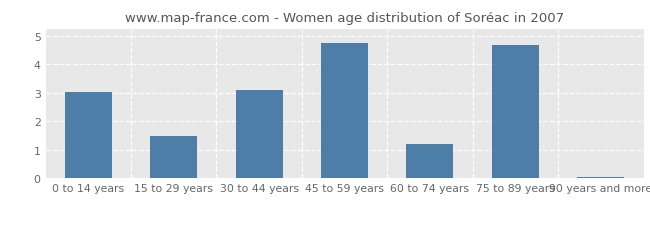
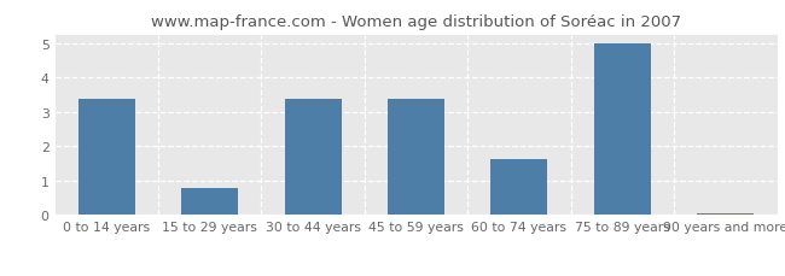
0 to 14 years: 3.05 -> 3.40
15 to 29 years: 1.50 -> 0.80
30 to 44 years: 3.10 -> 3.40
45 to 59 years: 4.75 -> 3.40
60 to 74 years: 1.20 -> 1.62
75 to 89 years: 4.70 -> 5.00
